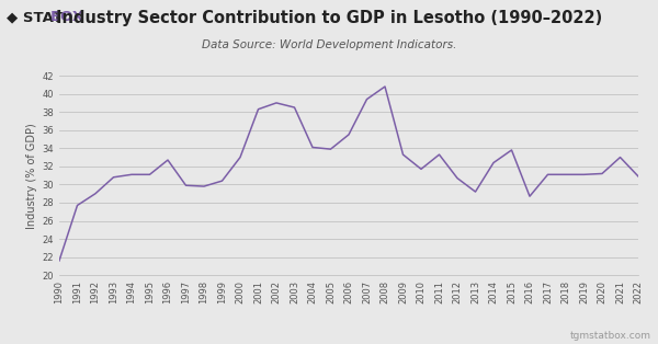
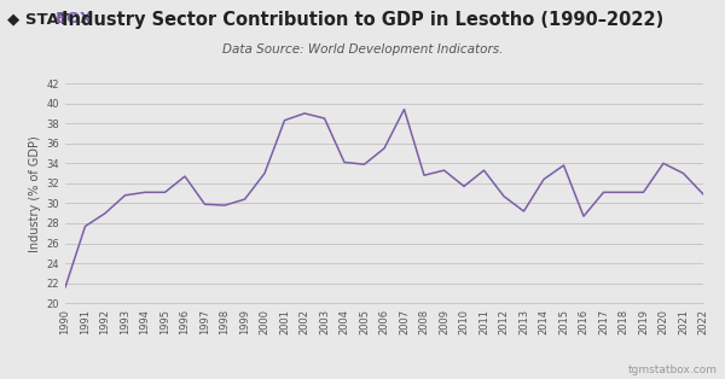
2008: 40.8 -> 32.8
2020: 31.2 -> 34.0
